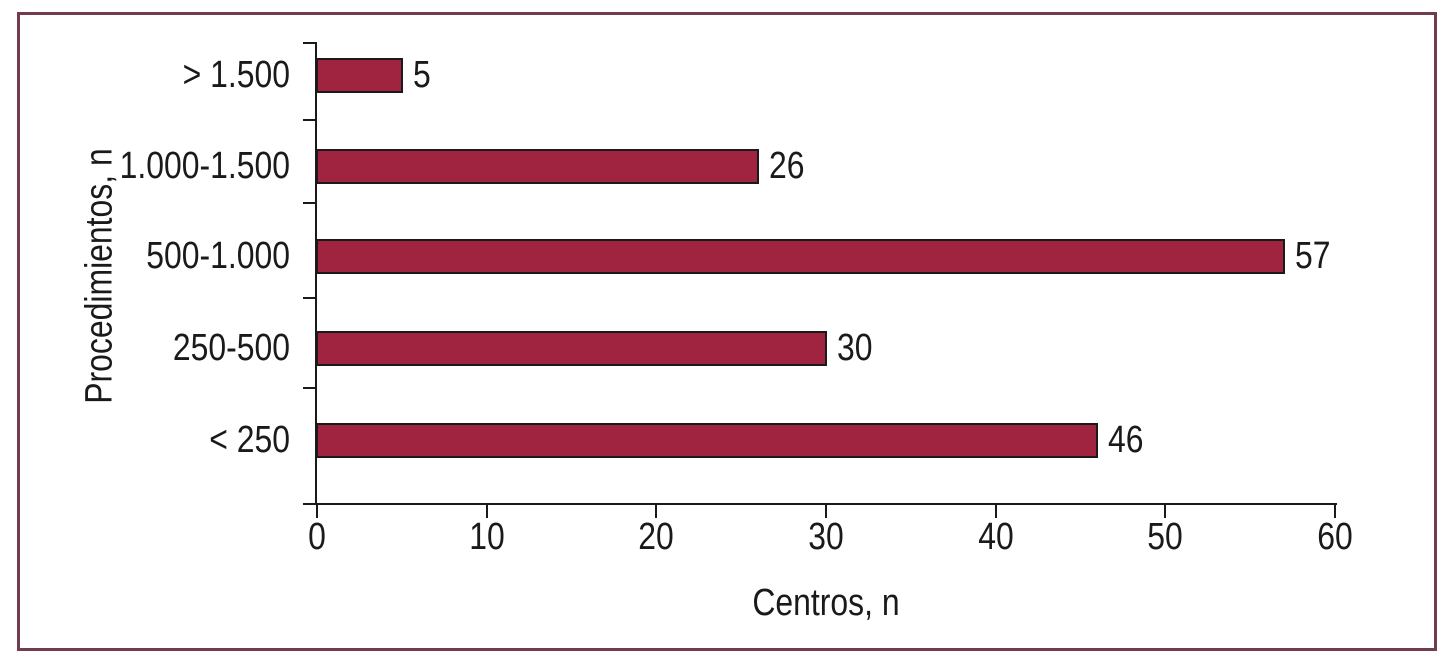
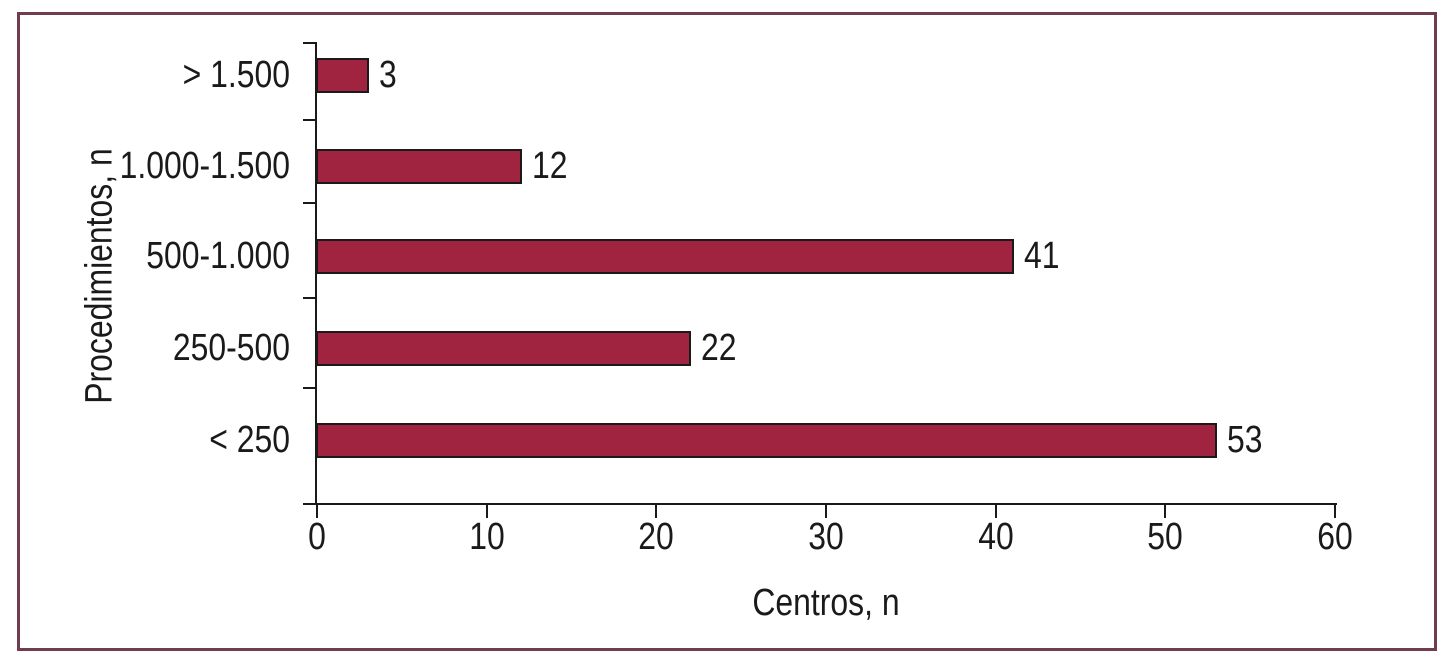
> 1.500: 5 -> 3
1.000-1.500: 26 -> 12
500-1.000: 57 -> 41
250-500: 30 -> 22
< 250: 46 -> 53
